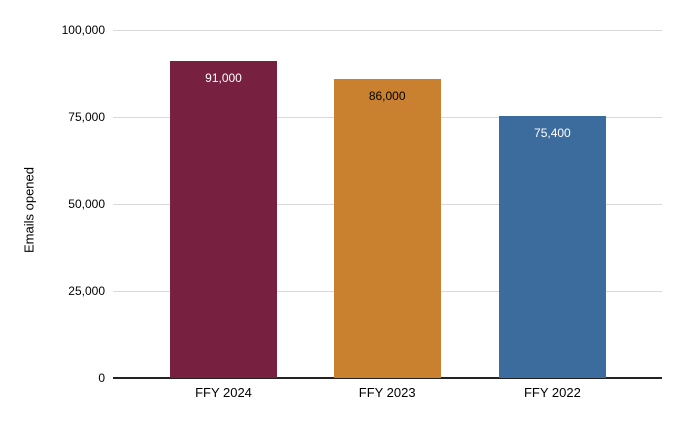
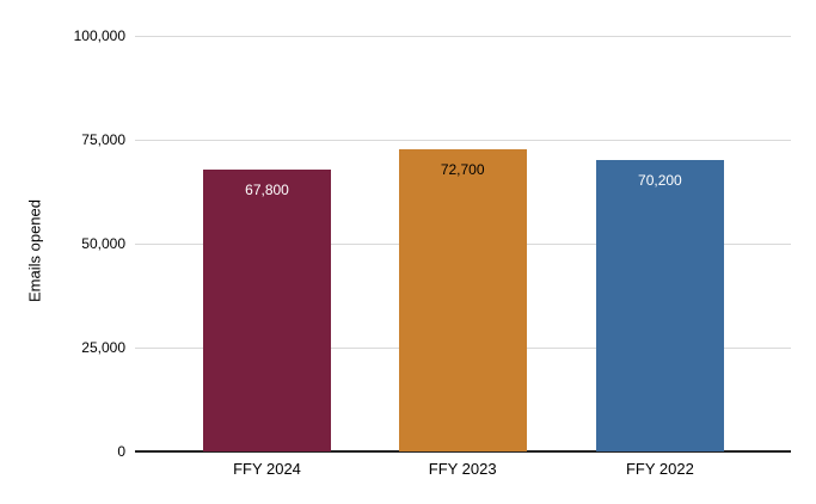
FFY 2024: 91,000 -> 67,800
FFY 2023: 86,000 -> 72,700
FFY 2022: 75,400 -> 70,200
